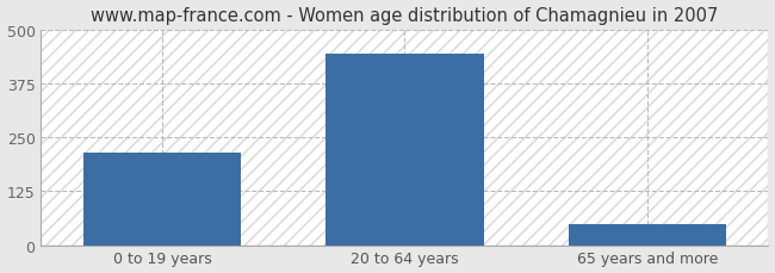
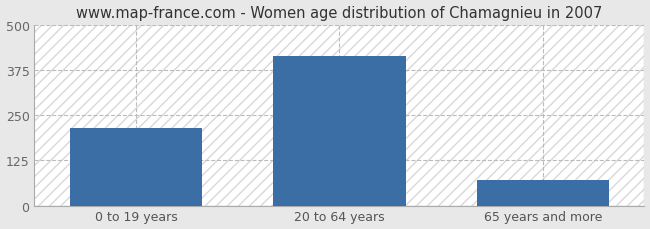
20 to 64 years: 445 -> 415
65 years and more: 50 -> 72
